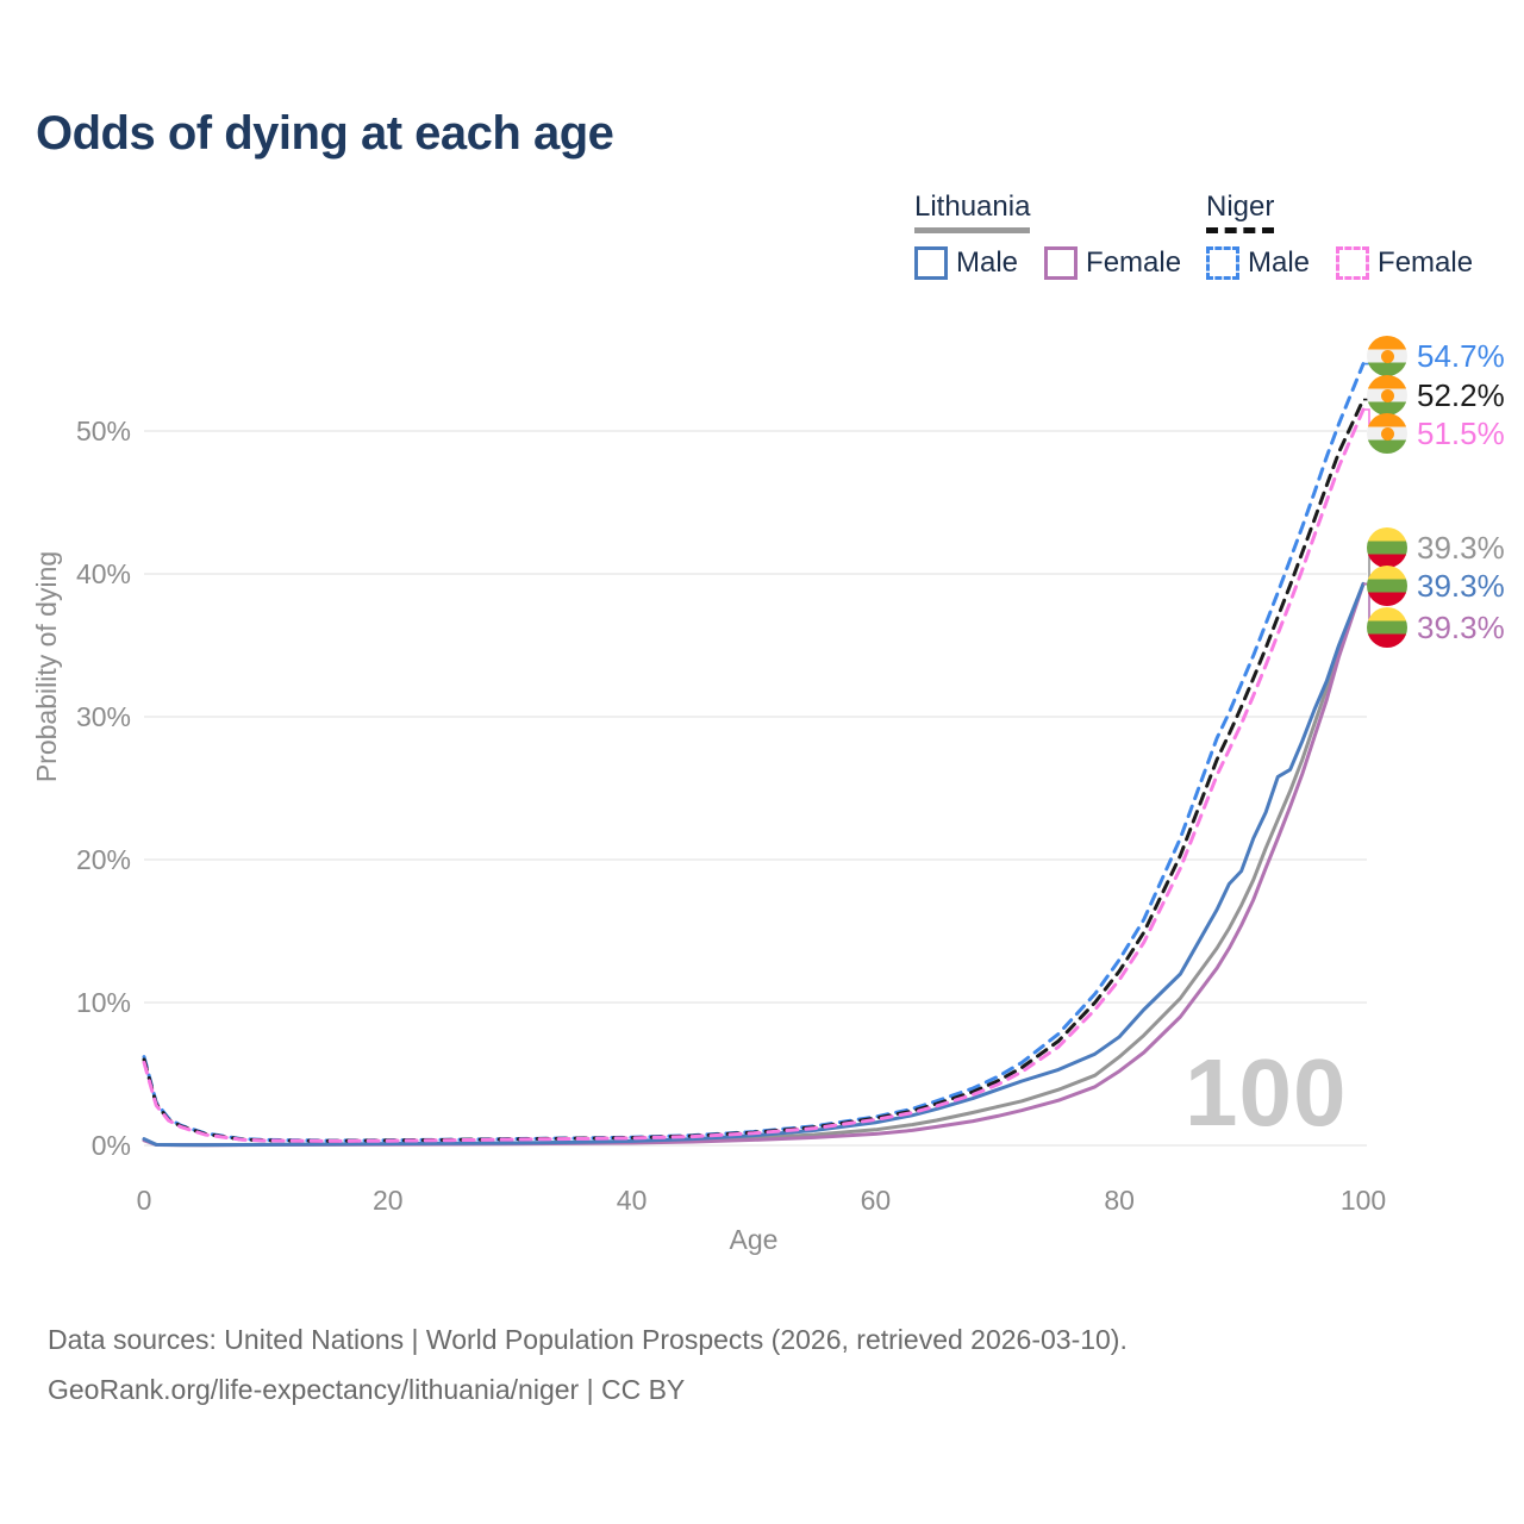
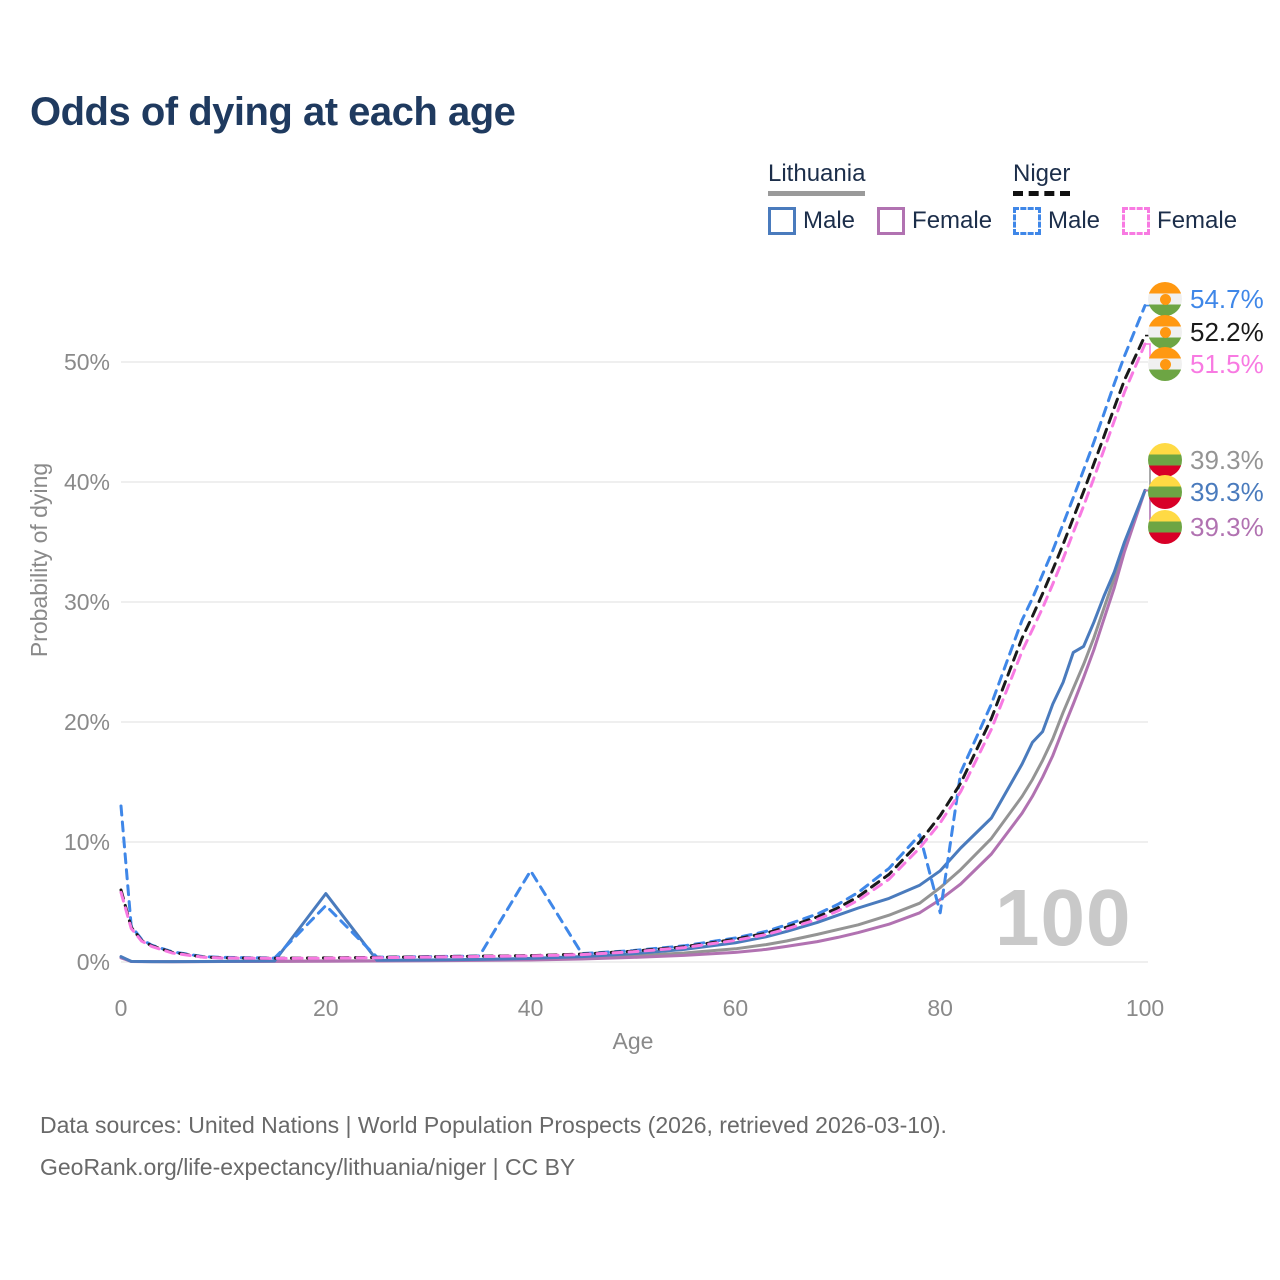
Niger Male/0: 6.2% -> 13.0%
Lithuania Male/20: 0.1% -> 5.7%
Niger Male/20: 0.4% -> 4.7%
Niger Male/40: 0.6% -> 7.6%
Niger Male/80: 13.0% -> 4.1%
